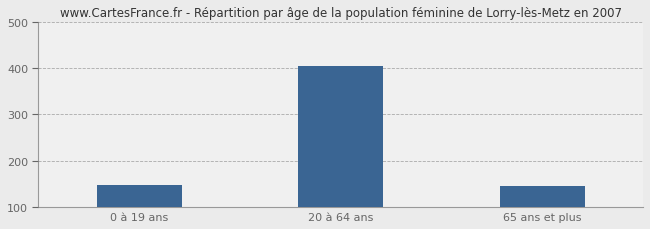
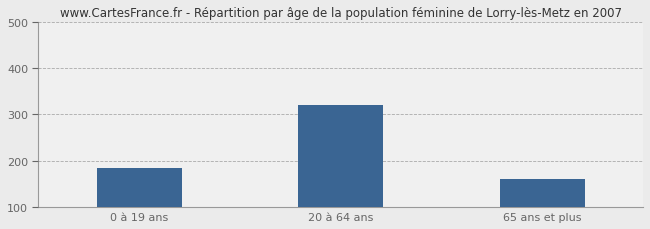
0 à 19 ans: 148 -> 185
20 à 64 ans: 405 -> 320
65 ans et plus: 146 -> 160
